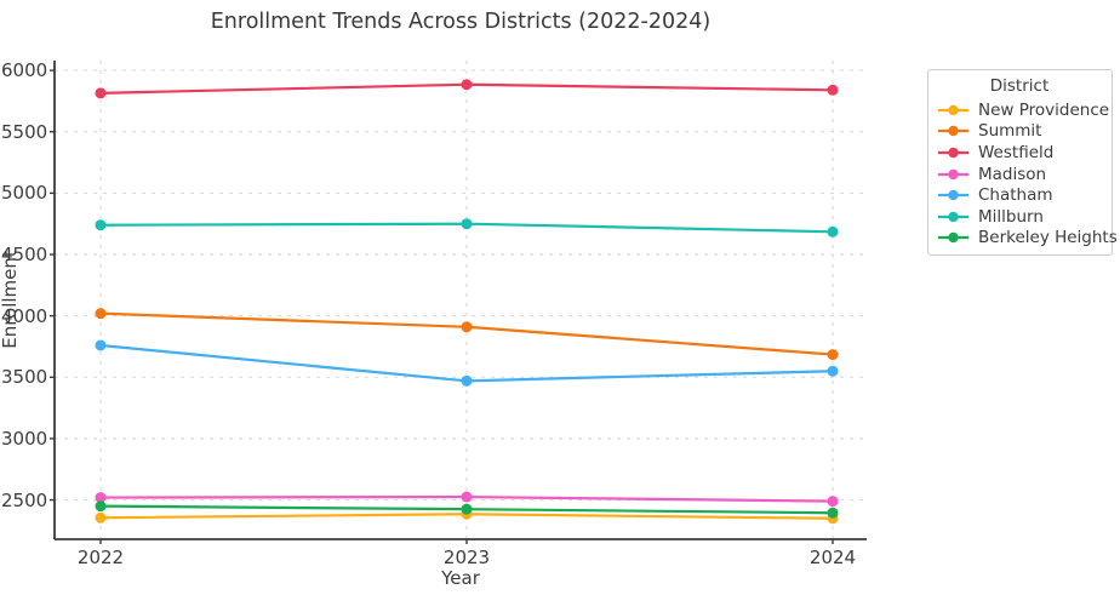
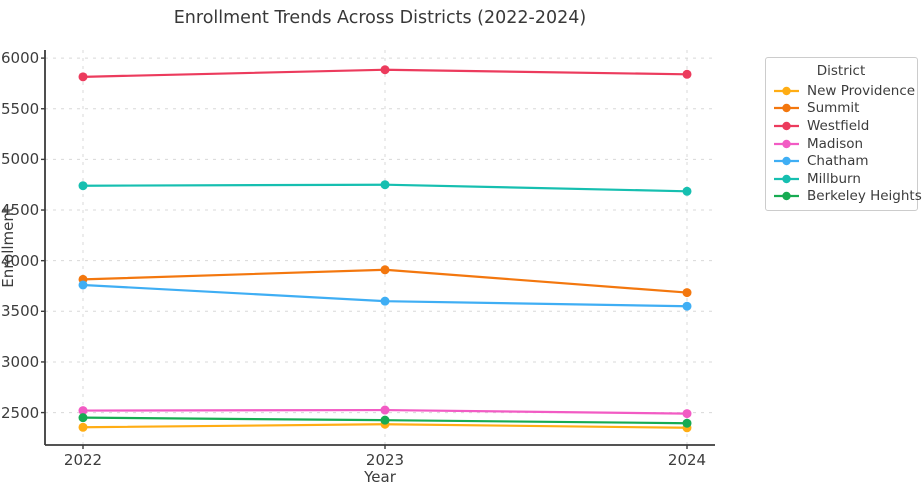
Summit/2022: 4020 -> 3820
Chatham/2023: 3470 -> 3600
